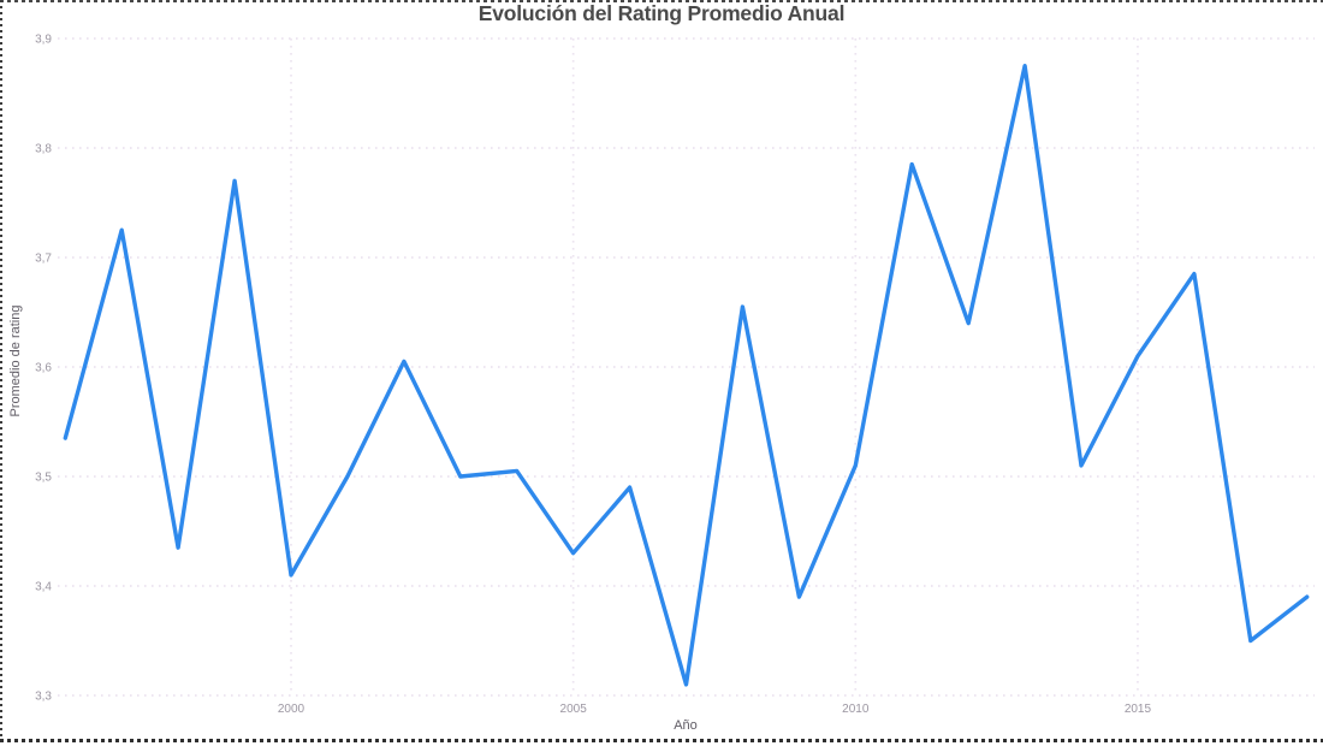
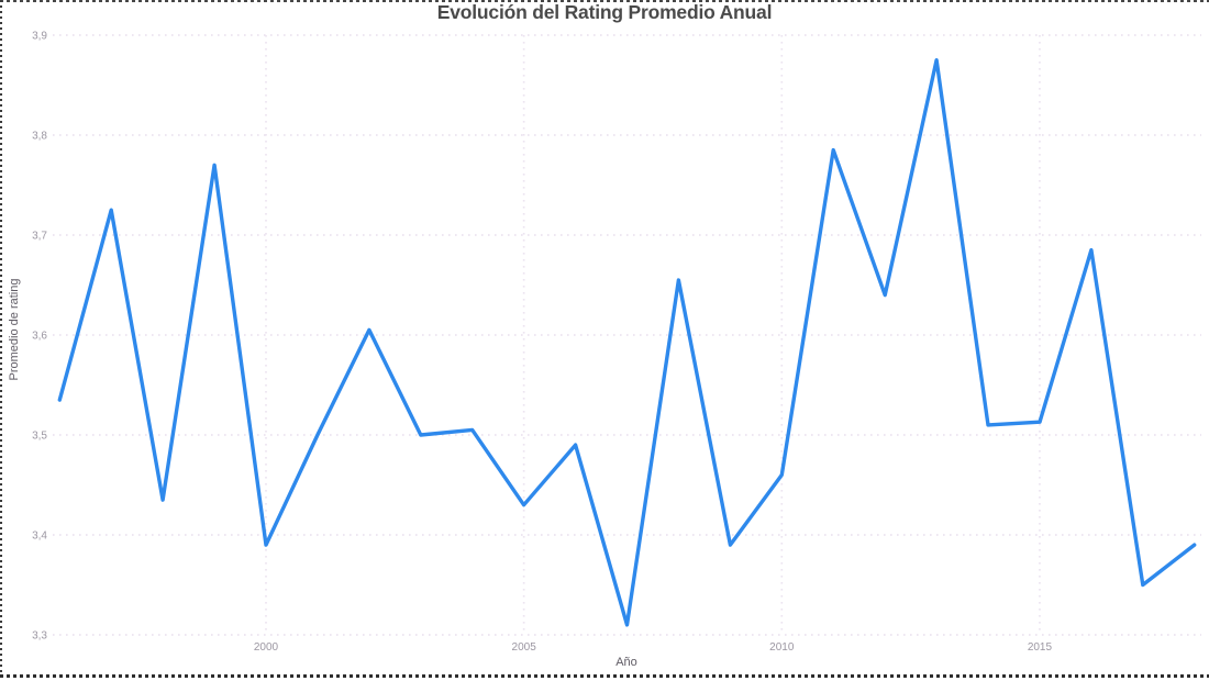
2000: 3,41 -> 3,39
2010: 3,51 -> 3,46
2015: 3,61 -> 3,51
